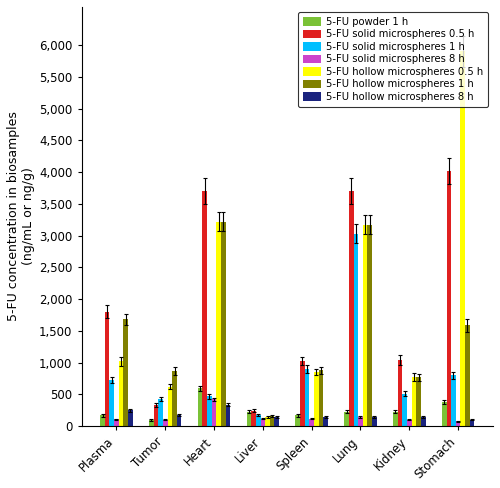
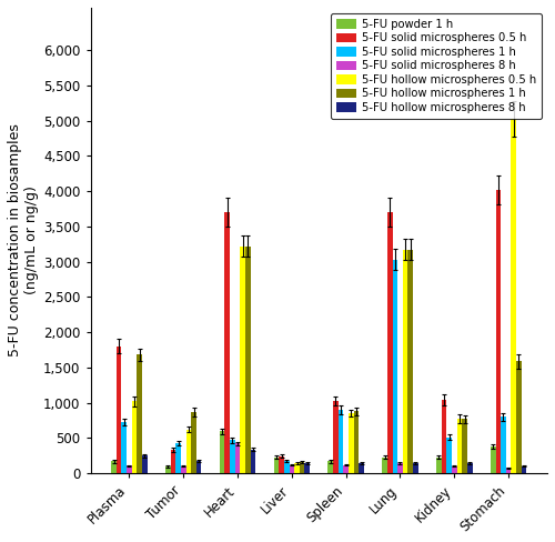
5-FU hollow microspheres 0.5 h/Stomach: 5,900 -> 5,020
